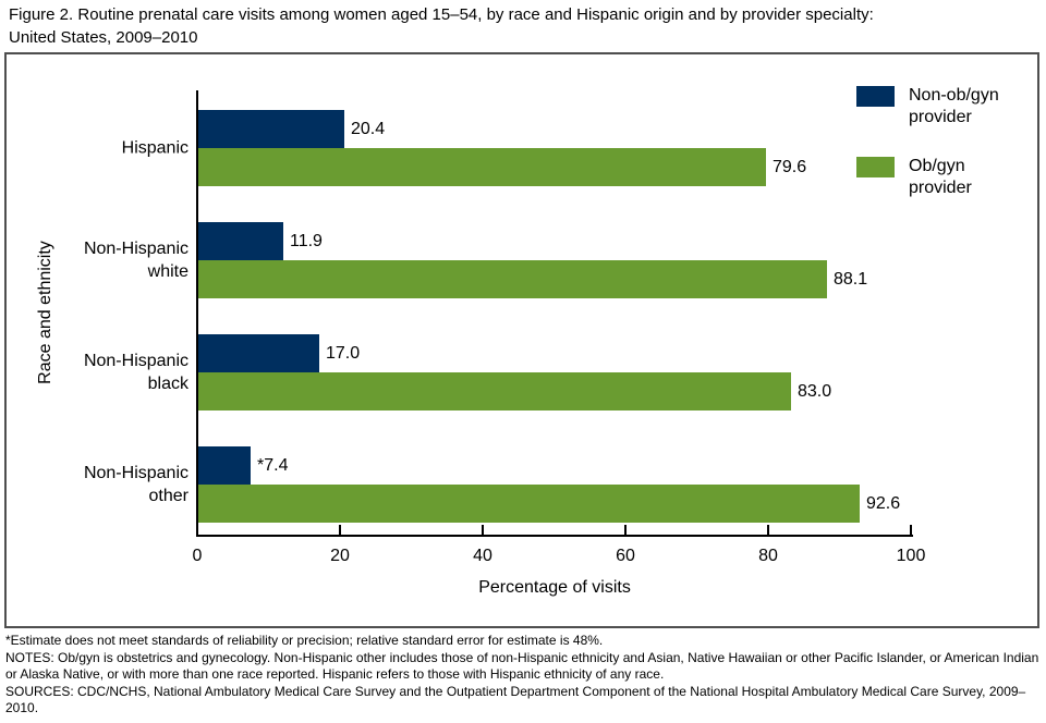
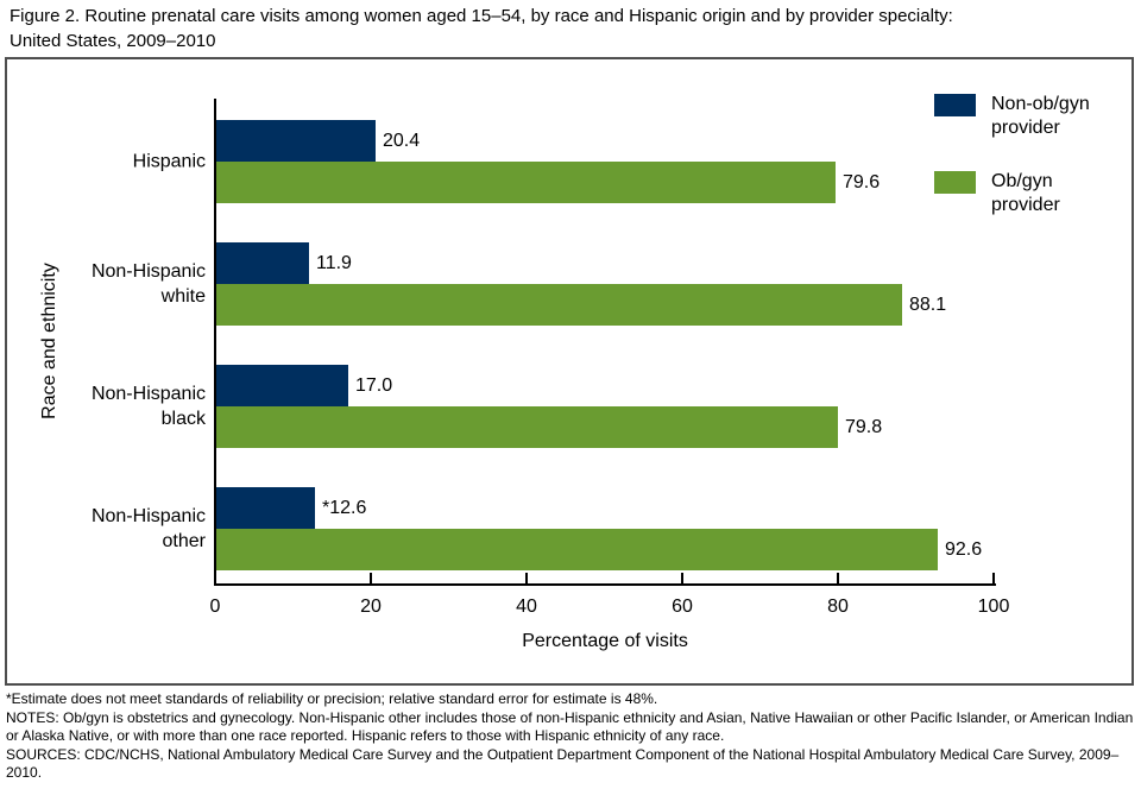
Ob/gyn provider/Non-Hispanic black: 83.0 -> 79.8
Non-ob/gyn provider/Non-Hispanic other: 7.4 -> 12.6
